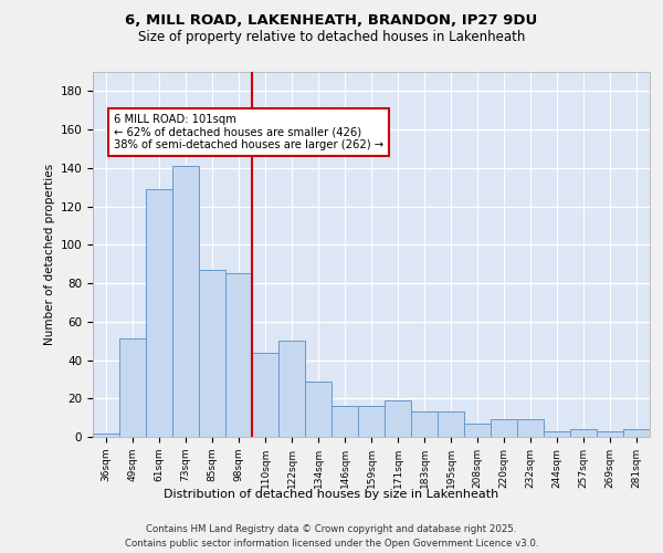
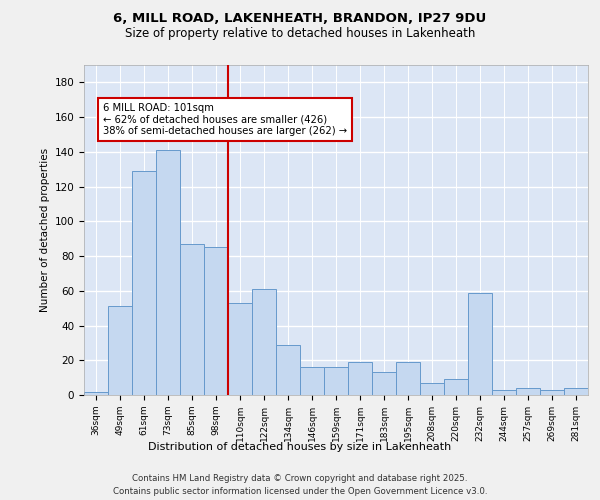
110sqm: 44 -> 53
122sqm: 50 -> 61
195sqm: 13 -> 19
232sqm: 9 -> 59
